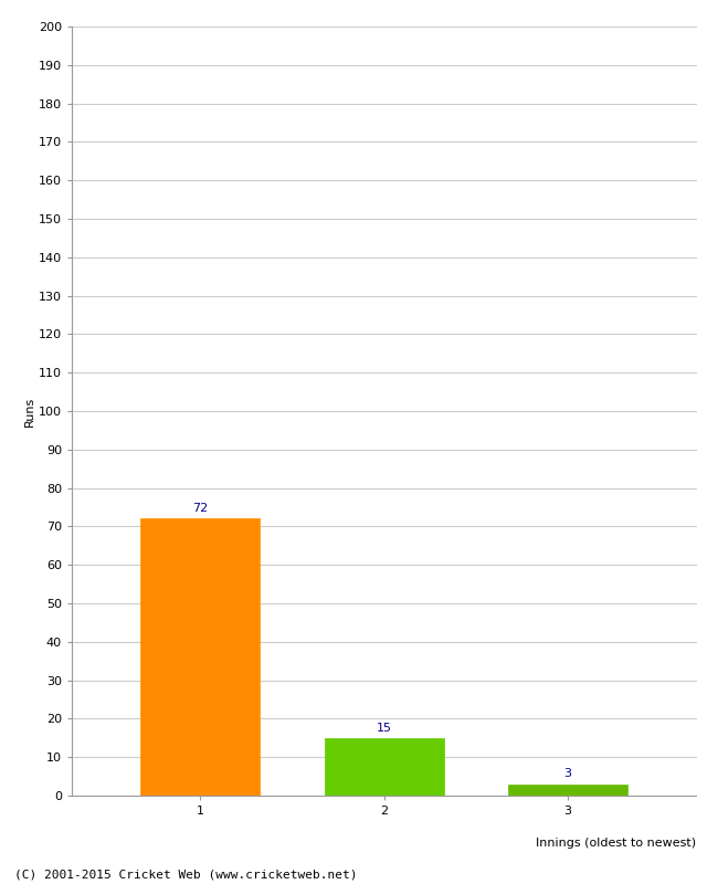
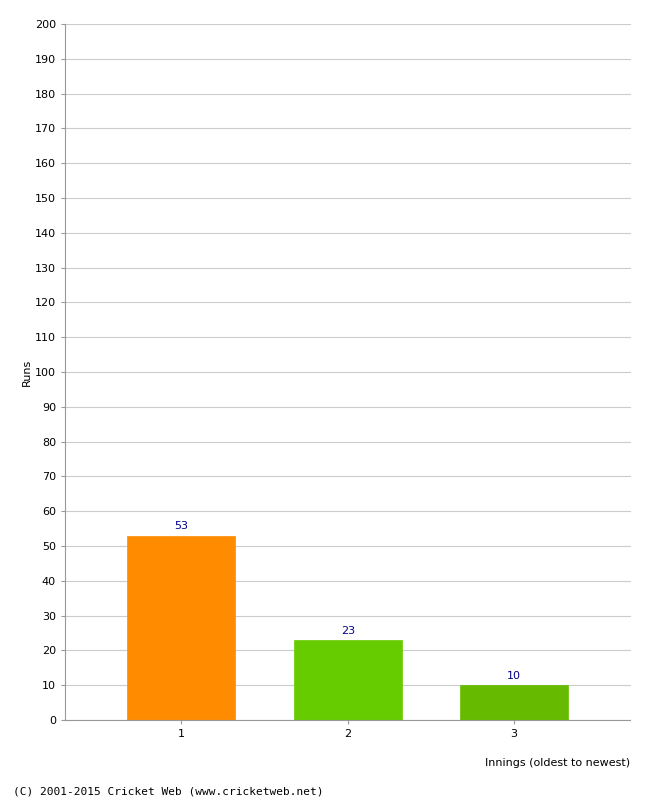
1: 72 -> 53
2: 15 -> 23
3: 3 -> 10
